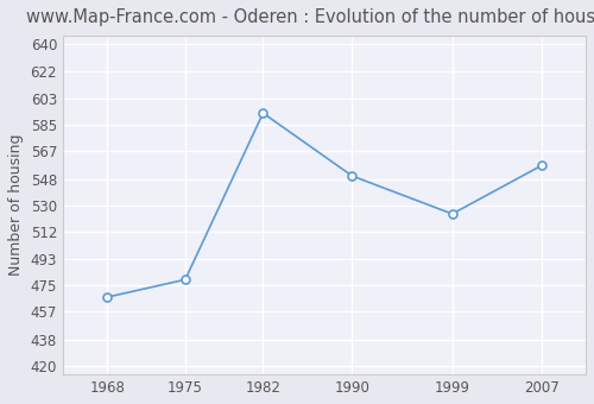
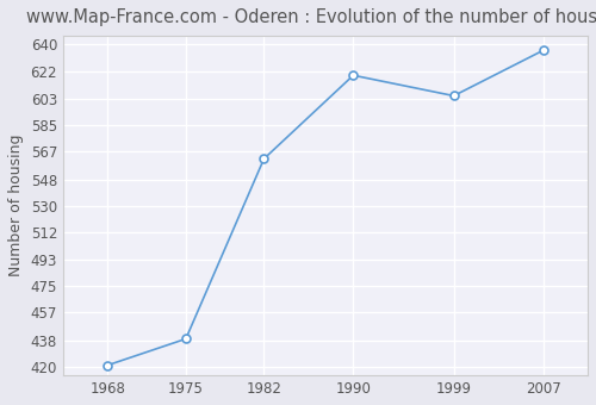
1968: 467 -> 421
1975: 479 -> 439
1982: 593 -> 562
1990: 550 -> 619
1999: 524 -> 605
2007: 557 -> 636
